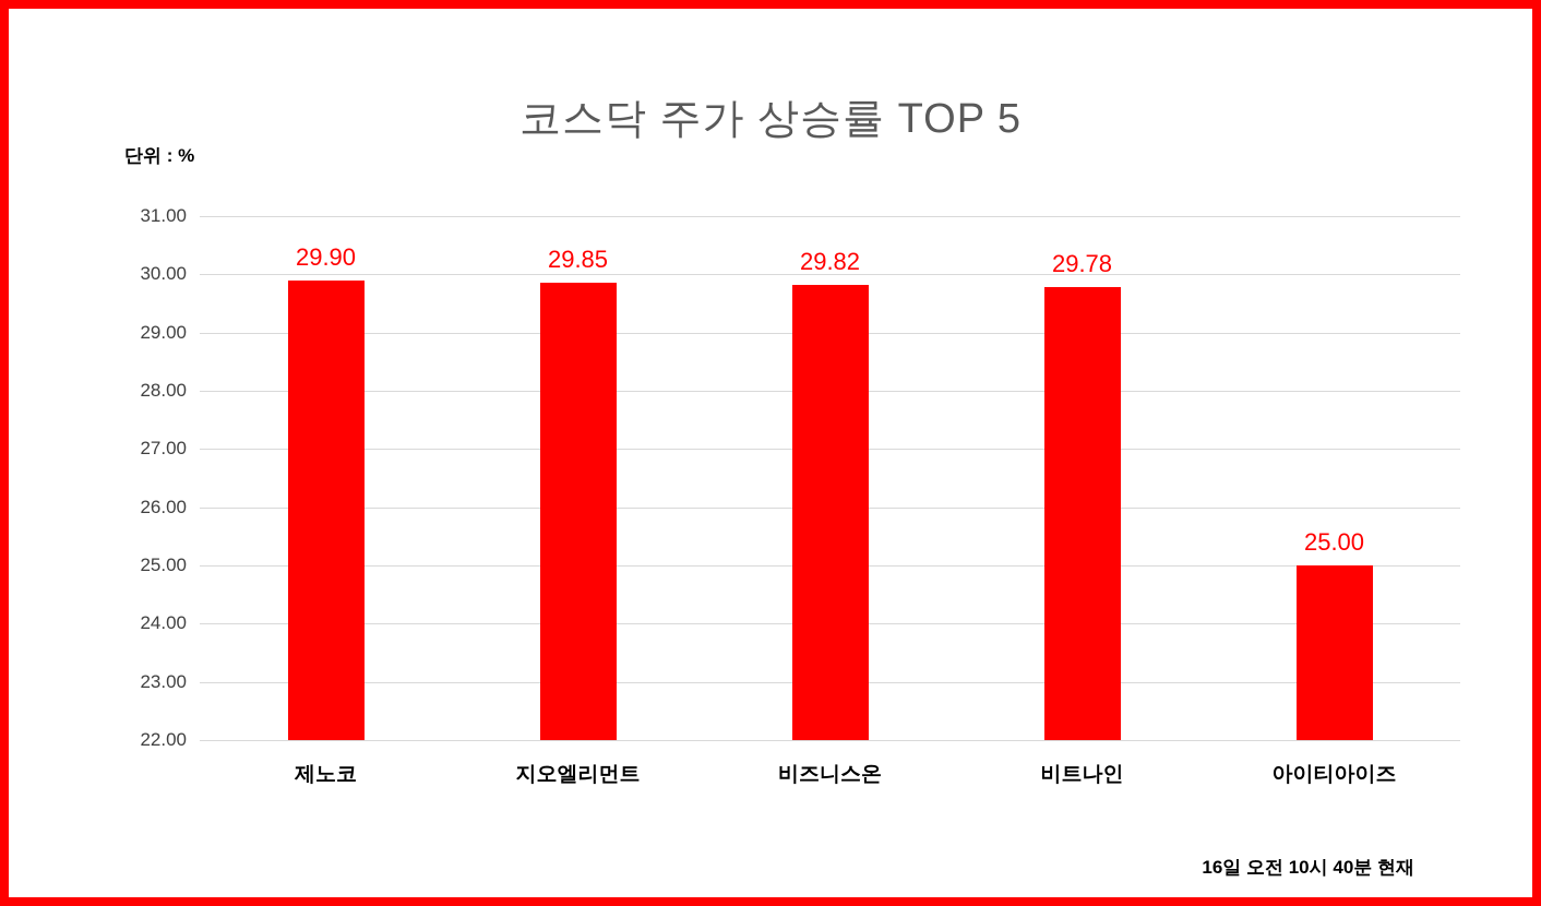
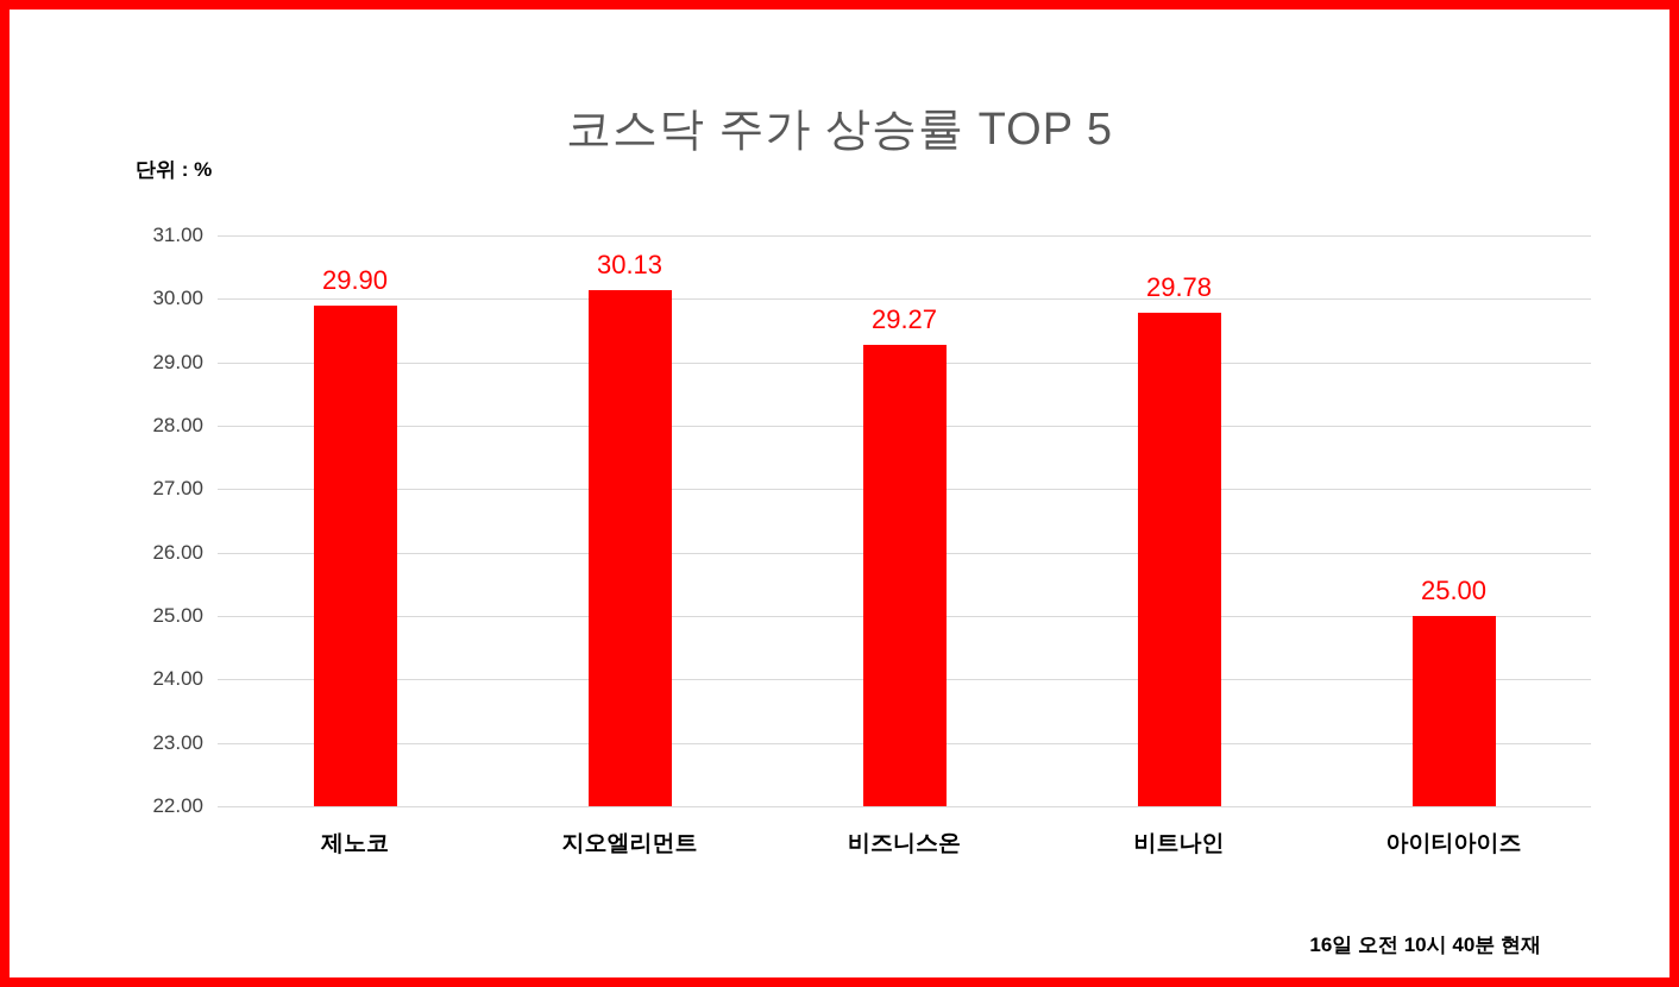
지오엘리먼트: 29.85 -> 30.13
비즈니스온: 29.82 -> 29.27
